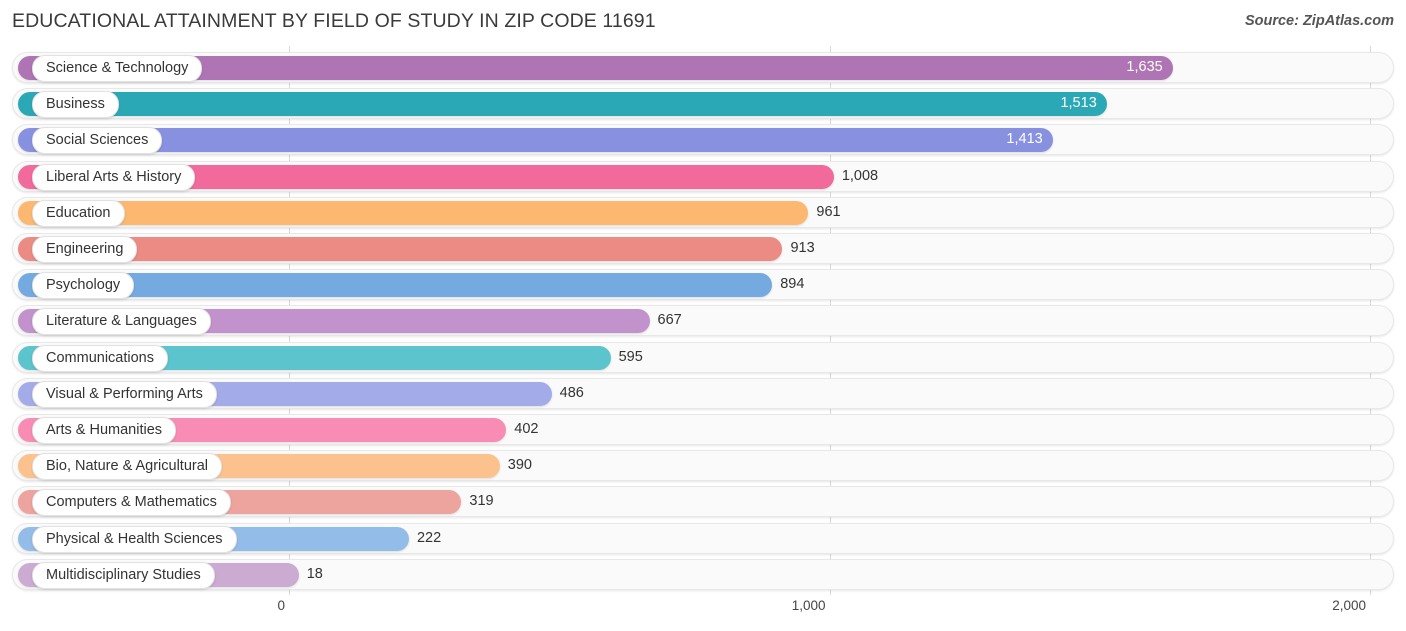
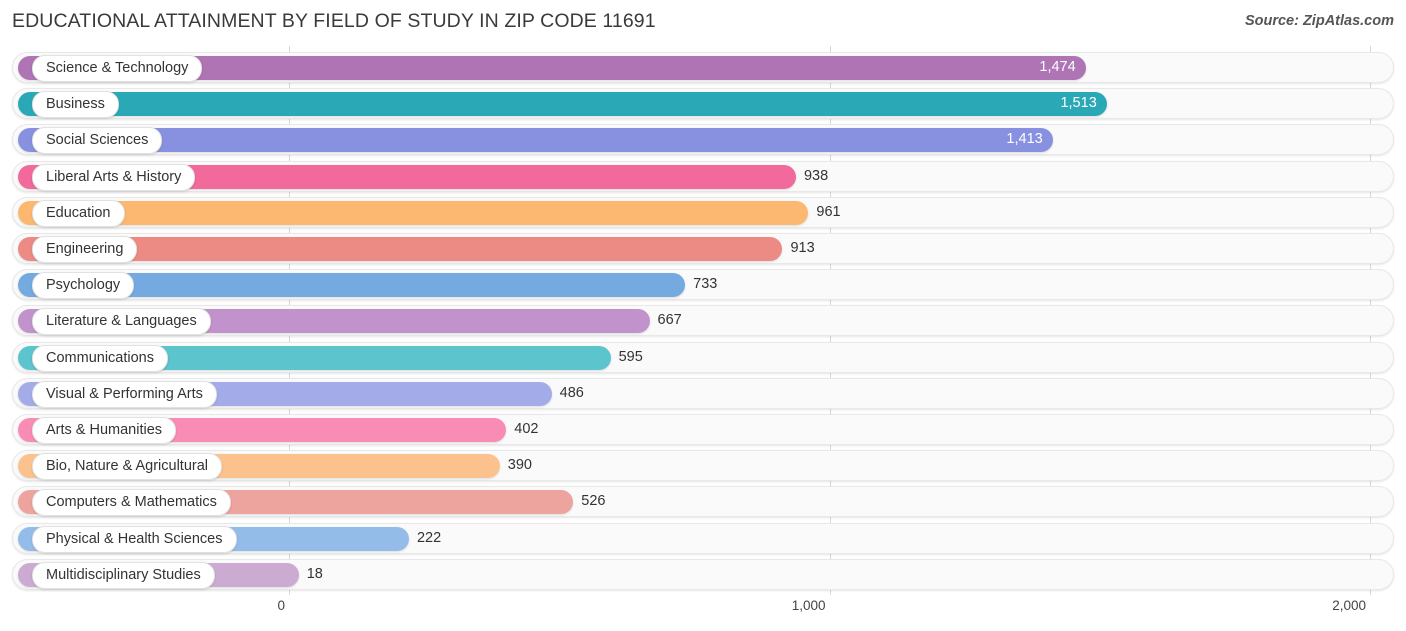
Science & Technology: 1,635 -> 1,474
Liberal Arts & History: 1,008 -> 938
Psychology: 894 -> 733
Computers & Mathematics: 319 -> 526
